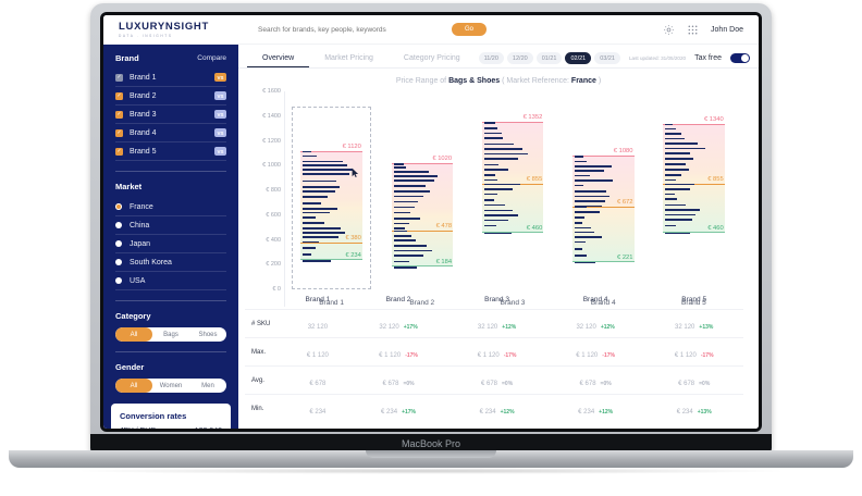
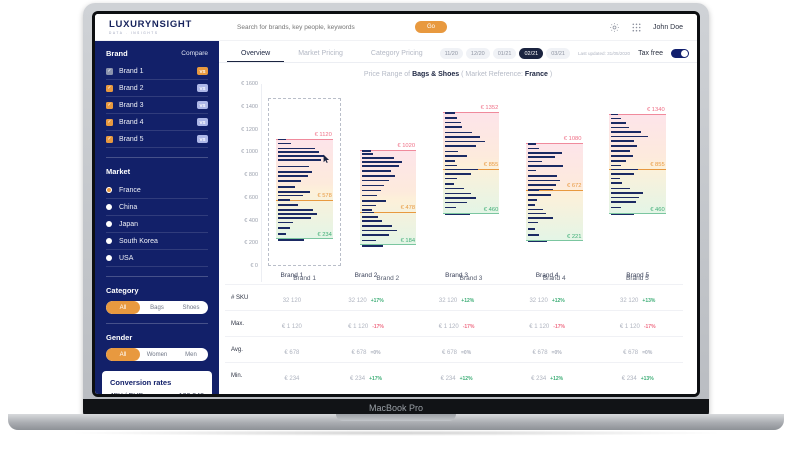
Avg./Brand 1: 380 -> 578
